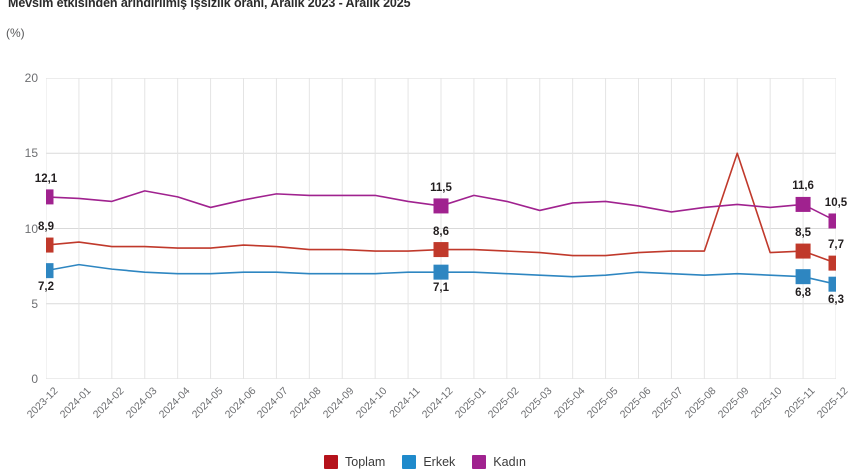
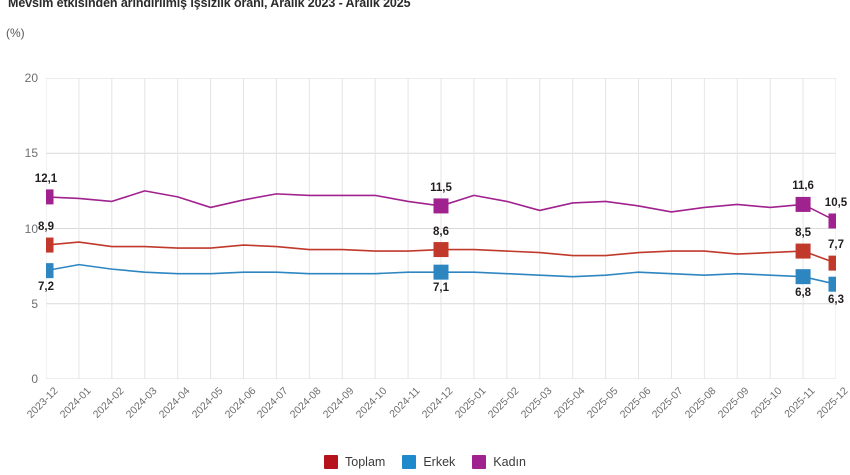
Toplam/2025-09: 15.0 -> 8.3
